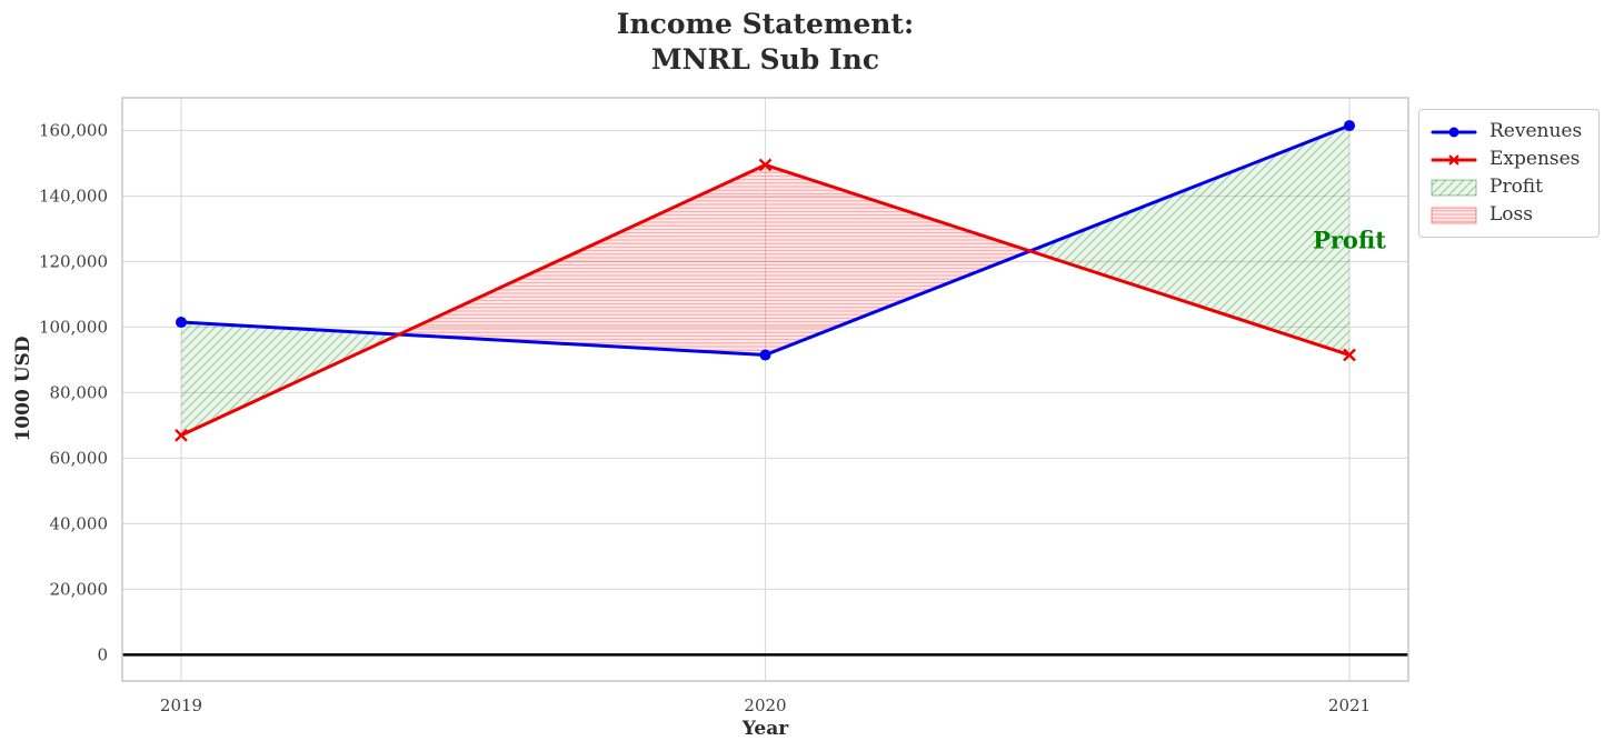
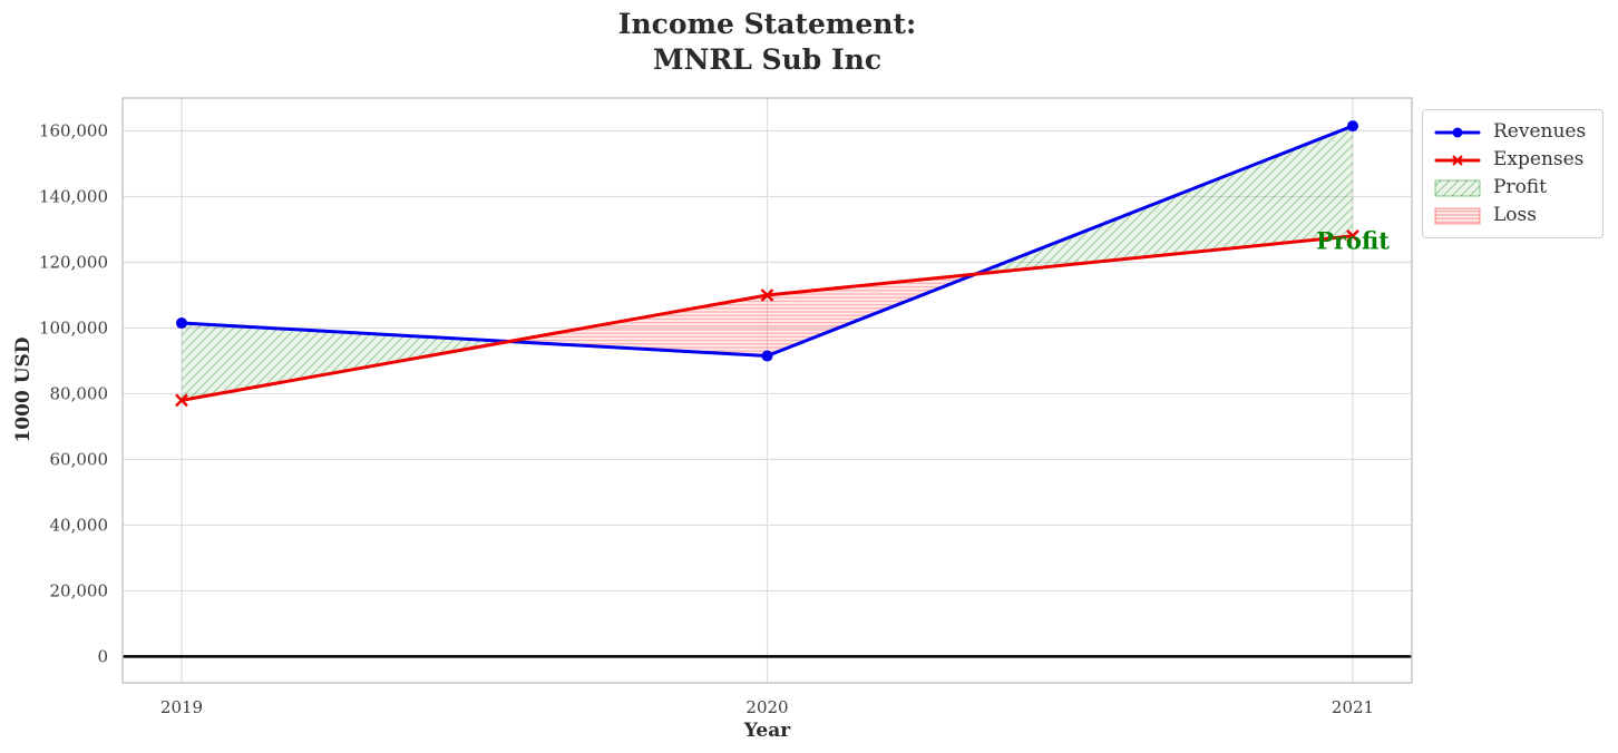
Expenses/2019: 67000 -> 78000
Expenses/2020: 150000 -> 110000
Expenses/2021: 92000 -> 128000
